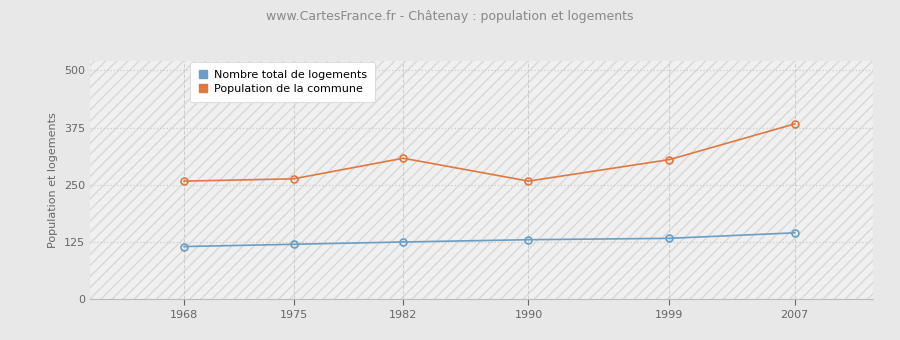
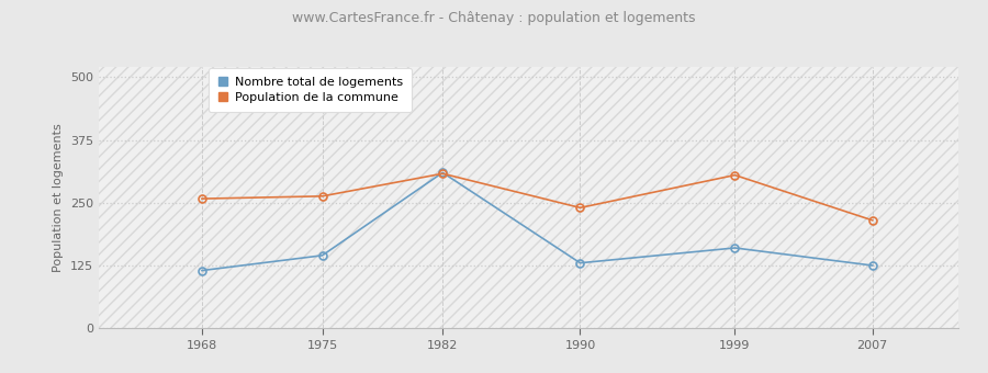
Nombre total de logements/1975: 120 -> 145
Nombre total de logements/1982: 125 -> 310
Population de la commune/1990: 258 -> 240
Nombre total de logements/1999: 133 -> 160
Nombre total de logements/2007: 145 -> 125
Population de la commune/2007: 383 -> 215
